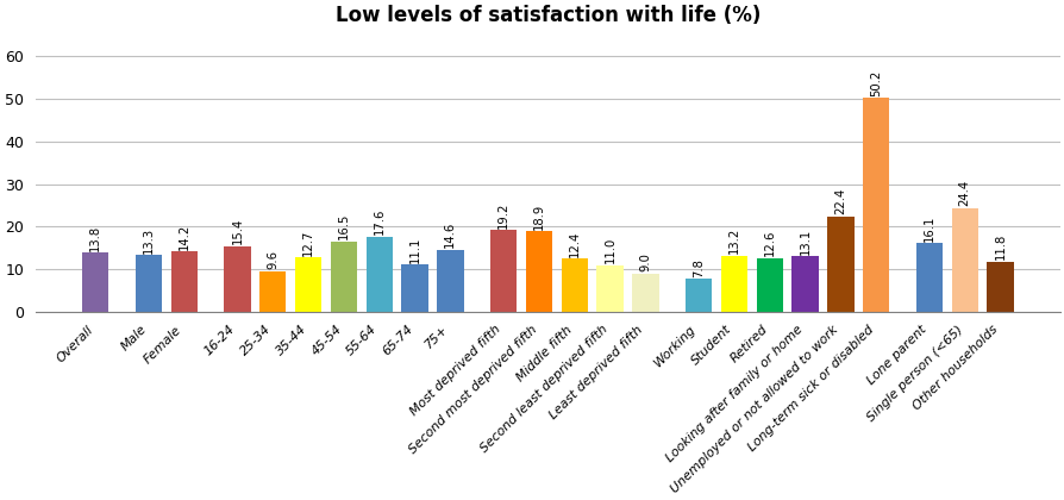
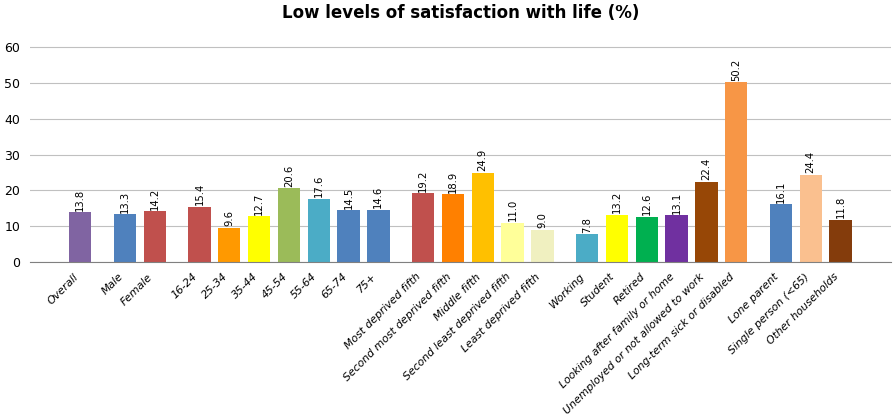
45-54: 16.5 -> 20.6
65-74: 11.1 -> 14.5
Middle fifth: 12.4 -> 24.9
